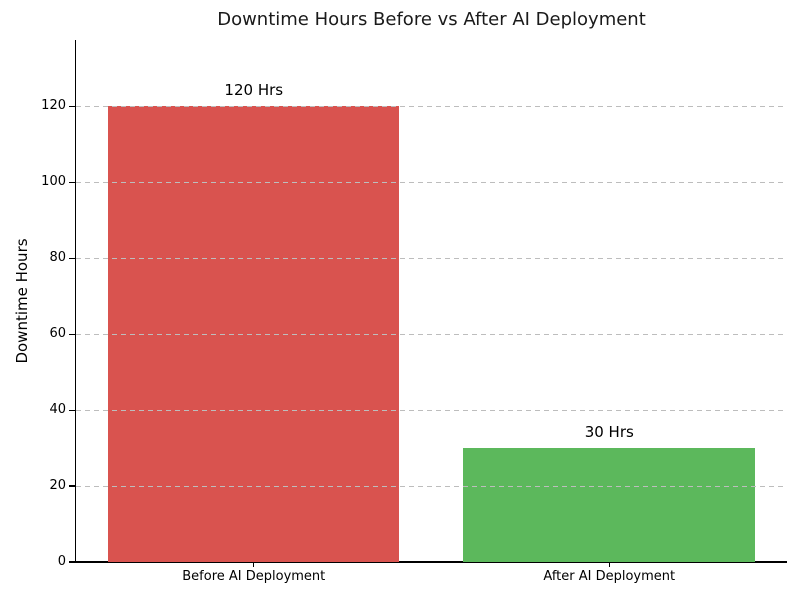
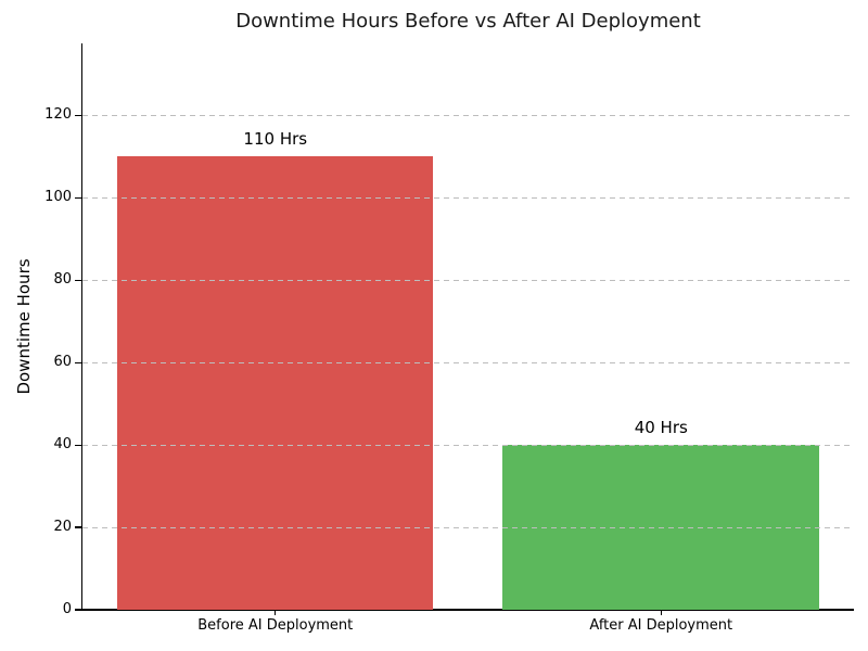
Before AI Deployment: 120 -> 110
After AI Deployment: 30 -> 40
